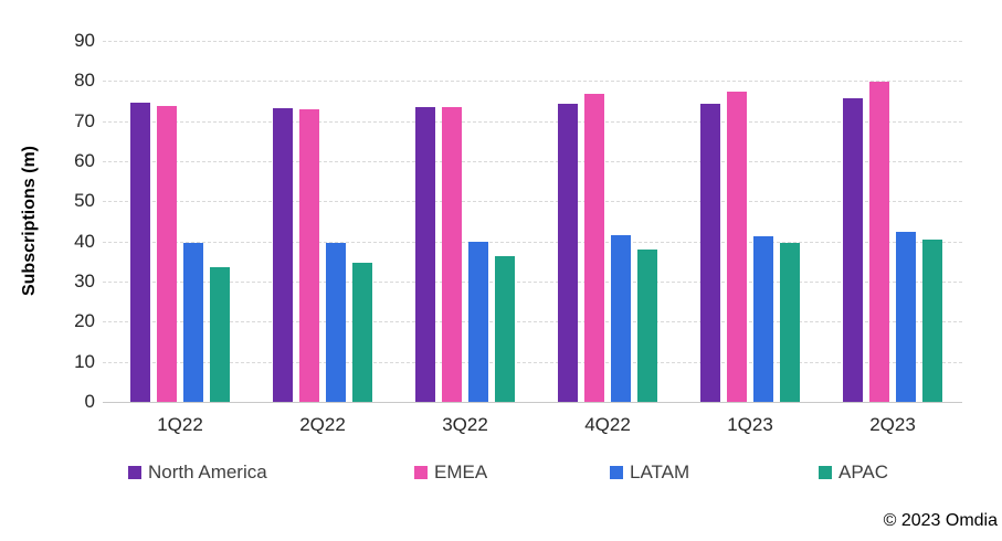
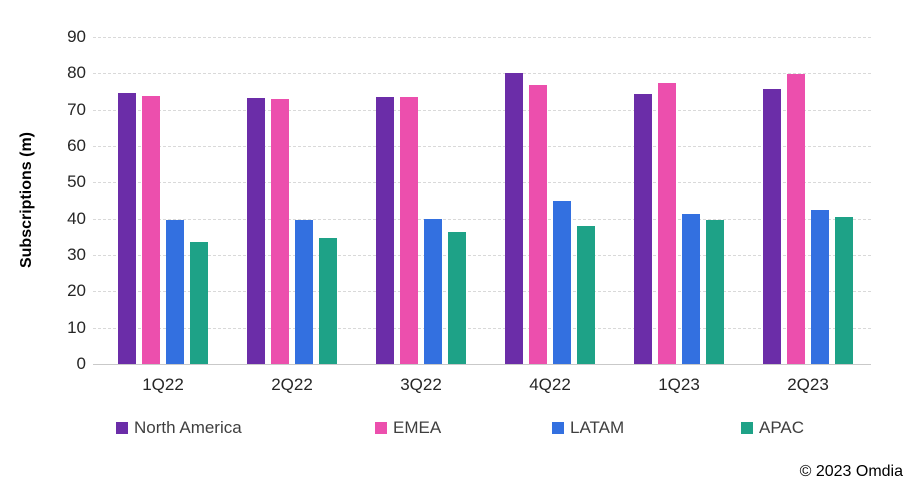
North America/4Q22: 74 -> 80
LATAM/4Q22: 42 -> 45
